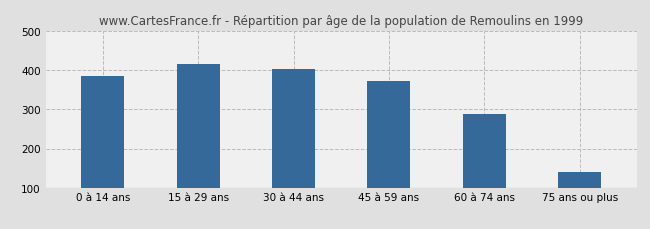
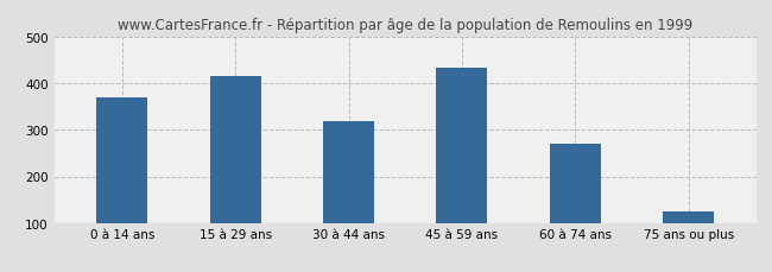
0 à 14 ans: 385 -> 370
30 à 44 ans: 403 -> 320
45 à 59 ans: 372 -> 435
60 à 74 ans: 288 -> 270
75 ans ou plus: 140 -> 125
